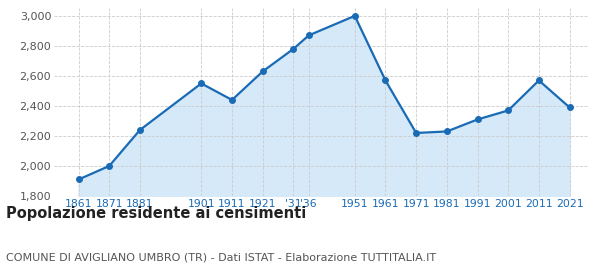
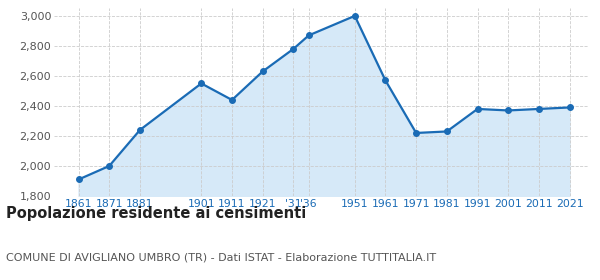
1991: 2,310 -> 2,380
2011: 2,570 -> 2,380
